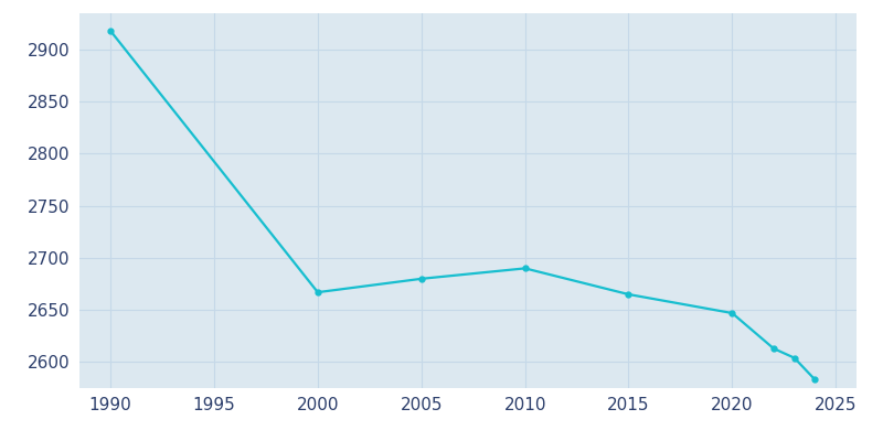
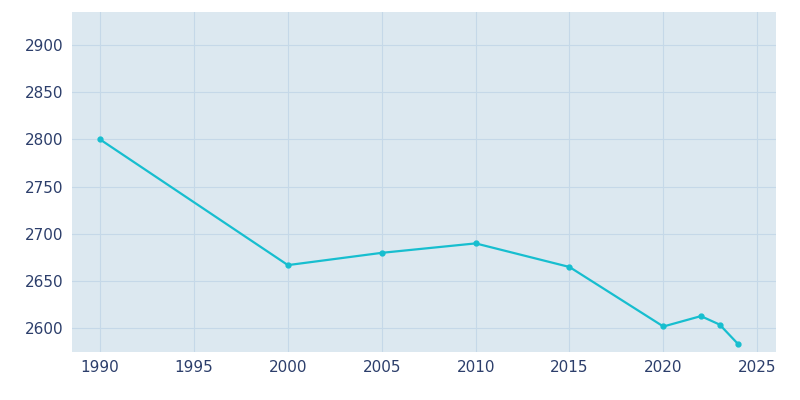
1990: 2918 -> 2800
2020: 2647 -> 2602
